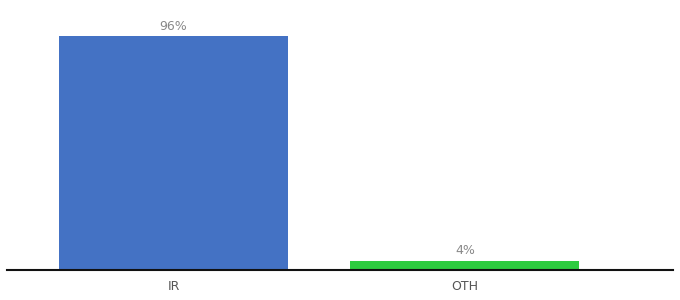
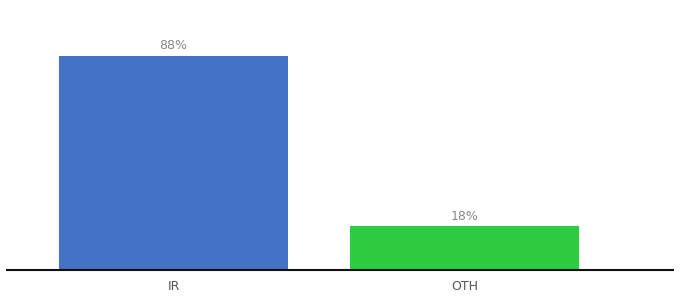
IR: 96% -> 88%
OTH: 4% -> 18%
